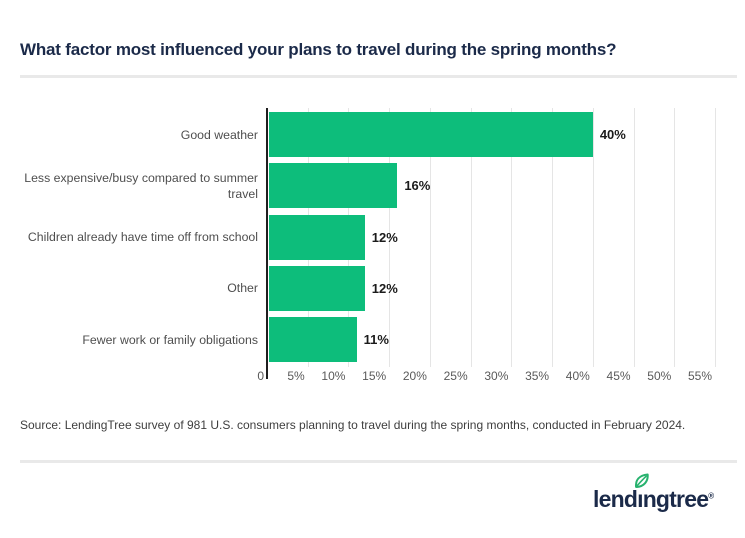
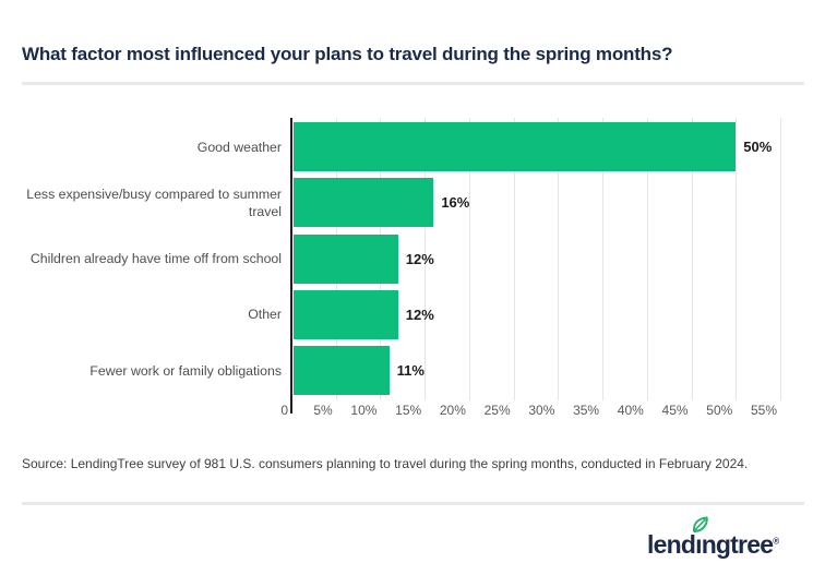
Good weather: 40% -> 50%
